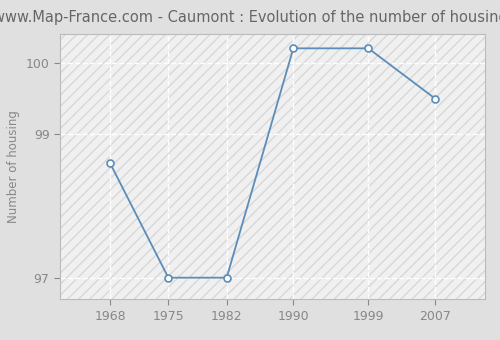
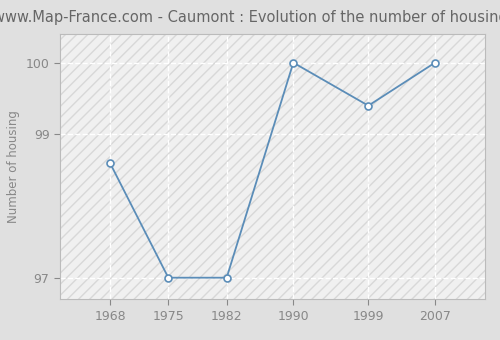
1990: 100.2 -> 100.0
1999: 100.2 -> 99.4
2007: 99.5 -> 100.0
